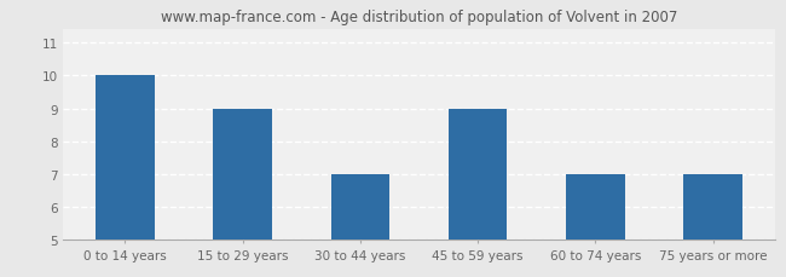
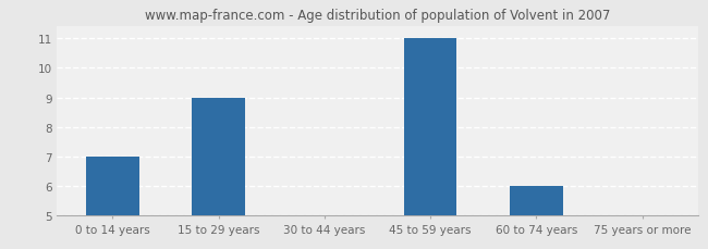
0 to 14 years: 10 -> 7
30 to 44 years: 7 -> 5
45 to 59 years: 9 -> 11
60 to 74 years: 7 -> 6
75 years or more: 7 -> 5
